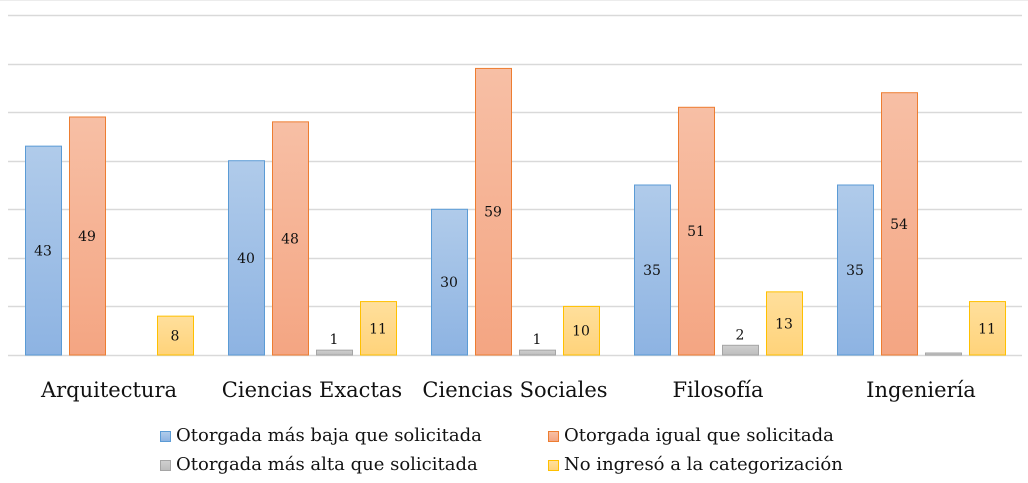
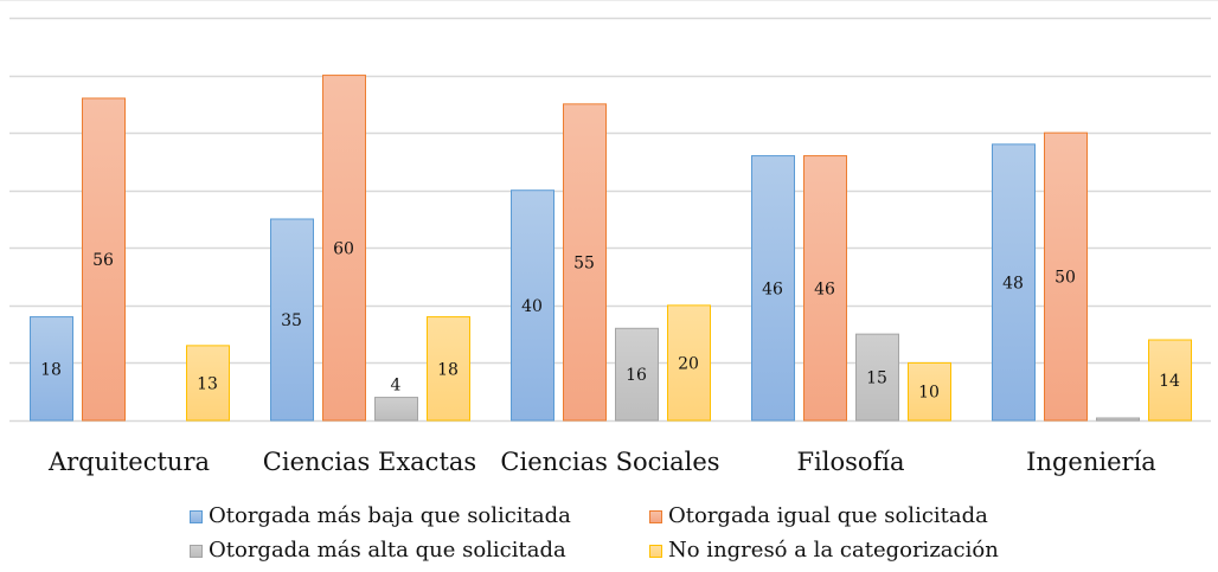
Otorgada más baja que solicitada/Arquitectura: 43 -> 18
Otorgada igual que solicitada/Arquitectura: 49 -> 56
No ingresó a la categorización/Arquitectura: 8 -> 13
Otorgada más baja que solicitada/Ciencias Exactas: 40 -> 35
Otorgada igual que solicitada/Ciencias Exactas: 48 -> 60
Otorgada más alta que solicitada/Ciencias Exactas: 1 -> 4
No ingresó a la categorización/Ciencias Exactas: 11 -> 18
Otorgada más baja que solicitada/Ciencias Sociales: 30 -> 40
Otorgada igual que solicitada/Ciencias Sociales: 59 -> 55
Otorgada más alta que solicitada/Ciencias Sociales: 1 -> 16
No ingresó a la categorización/Ciencias Sociales: 10 -> 20
Otorgada más baja que solicitada/Filosofía: 35 -> 46
Otorgada igual que solicitada/Filosofía: 51 -> 46
Otorgada más alta que solicitada/Filosofía: 2 -> 15
No ingresó a la categorización/Filosofía: 13 -> 10
Otorgada más baja que solicitada/Ingeniería: 35 -> 48
Otorgada igual que solicitada/Ingeniería: 54 -> 50
No ingresó a la categorización/Ingeniería: 11 -> 14
